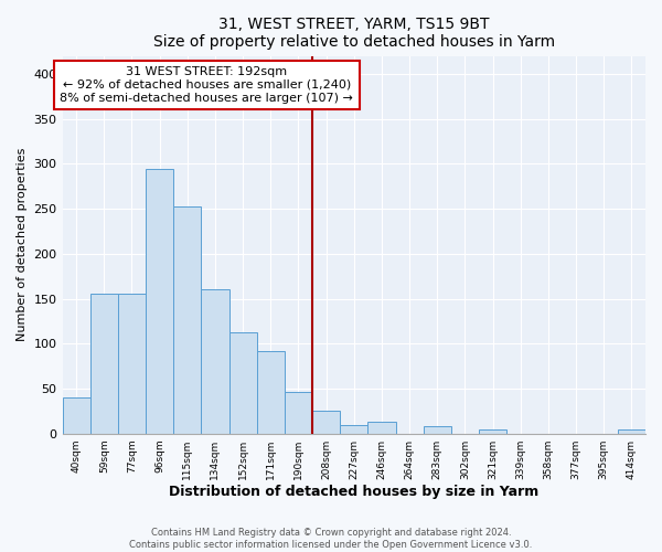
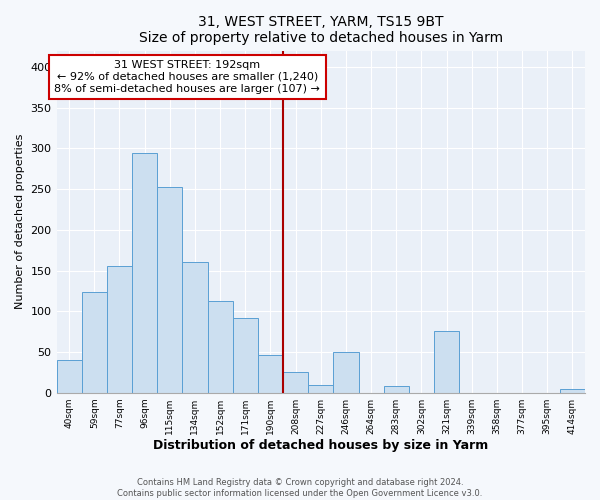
59sqm: 155 -> 124
246sqm: 13 -> 50
321sqm: 5 -> 76
